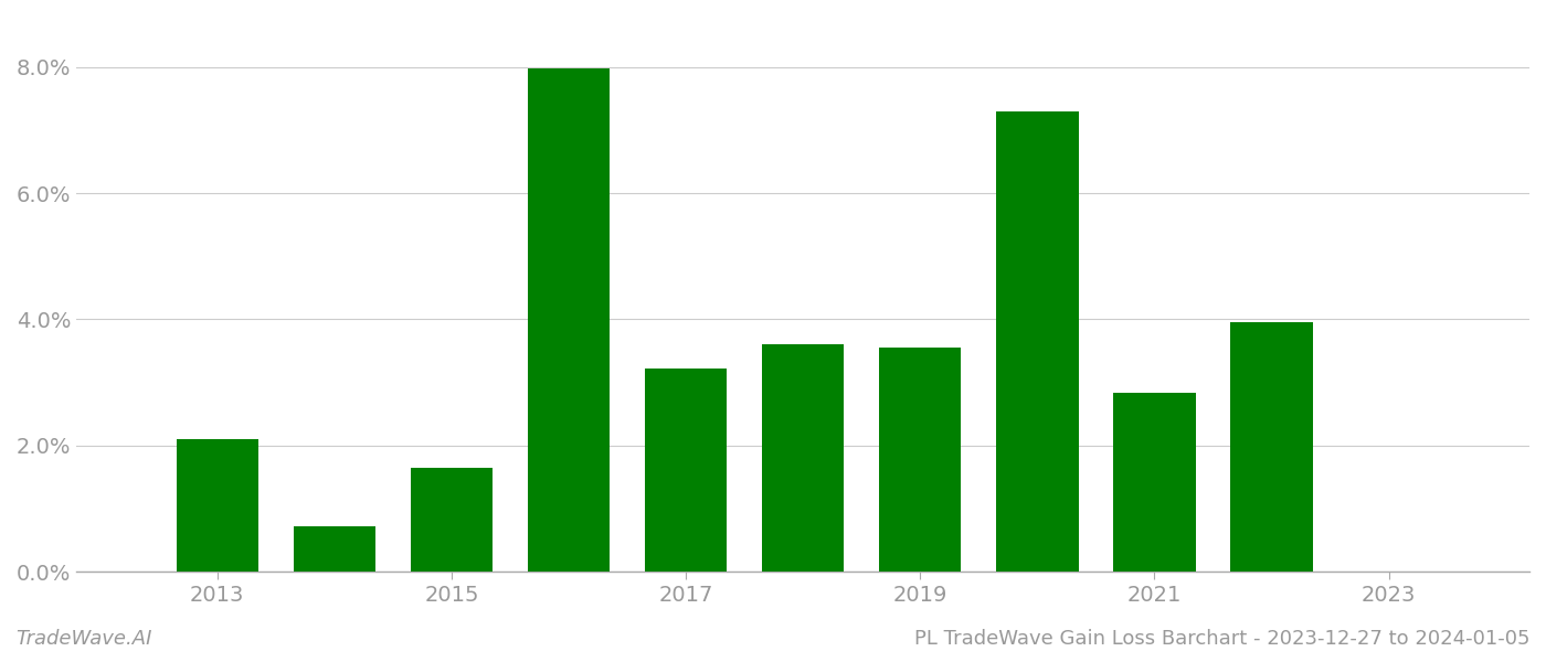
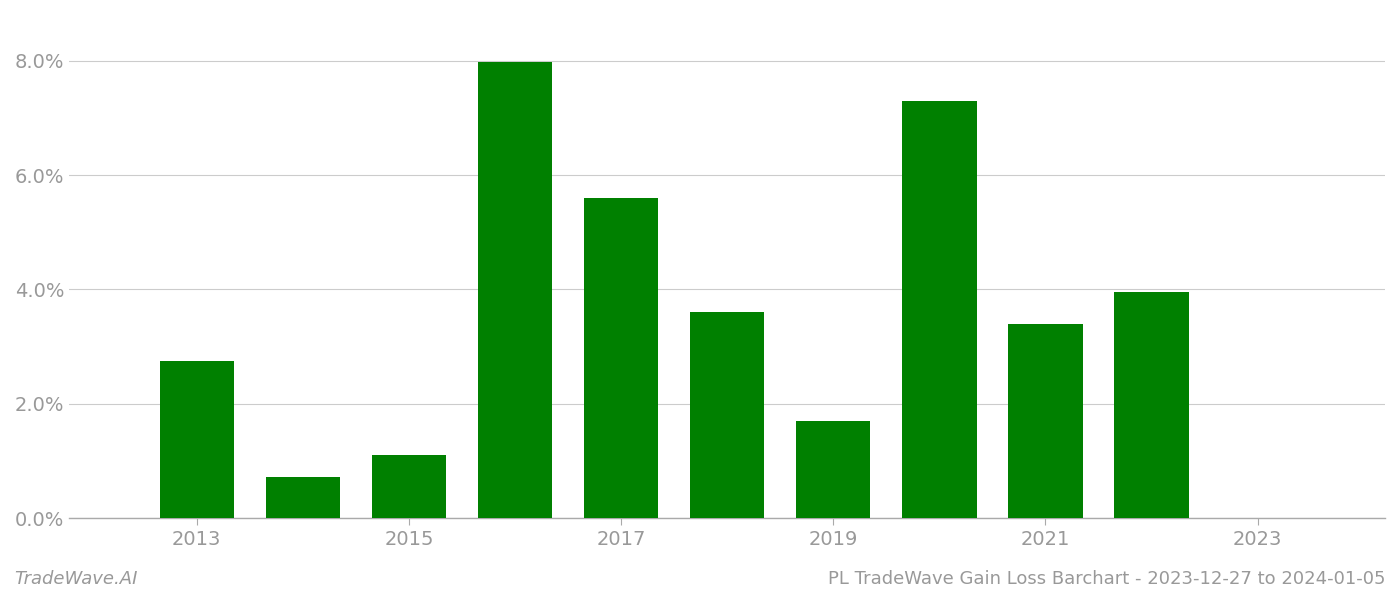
2013: 2.10% -> 2.75%
2015: 1.64% -> 1.10%
2017: 3.22% -> 5.60%
2019: 3.56% -> 1.70%
2021: 2.84% -> 3.40%
